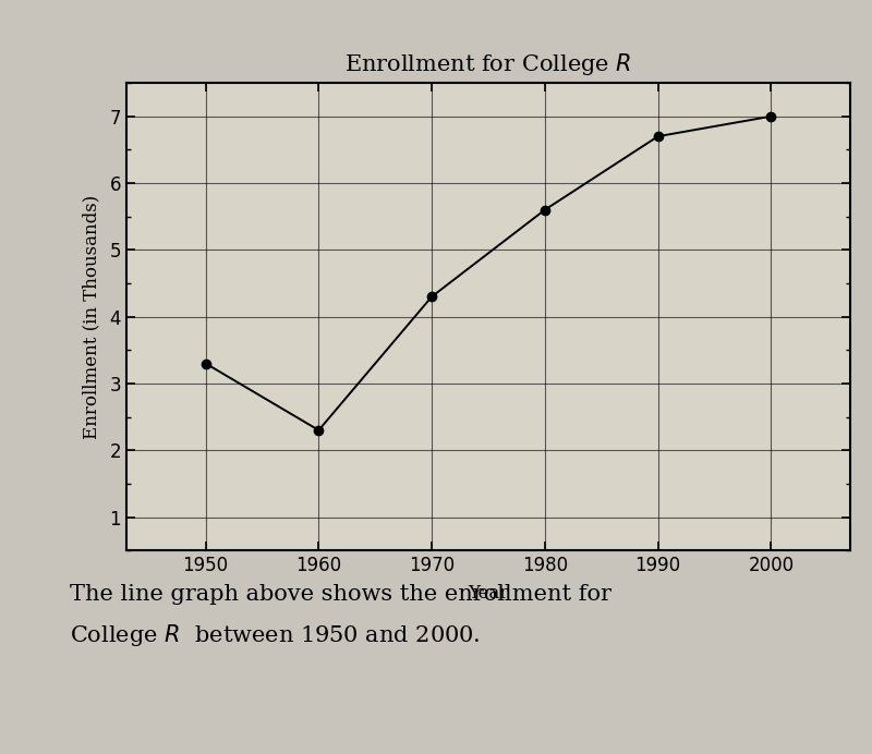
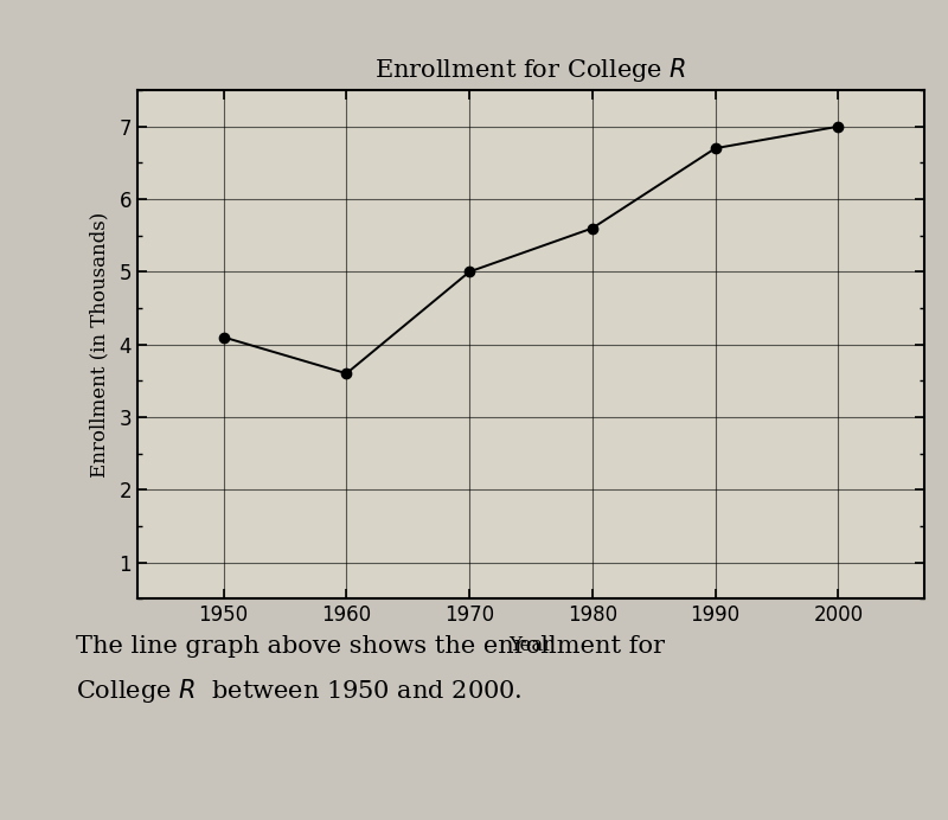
1950: 3.3 -> 4.1
1960: 2.3 -> 3.6
1970: 4.3 -> 5.0
